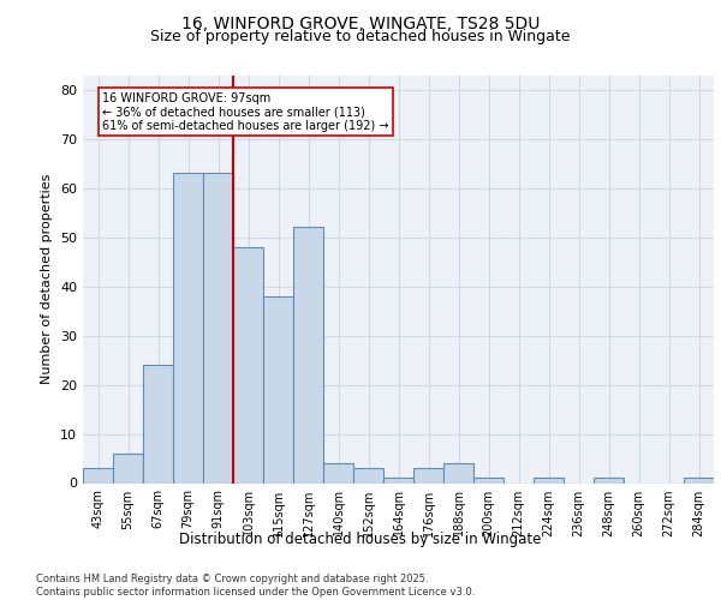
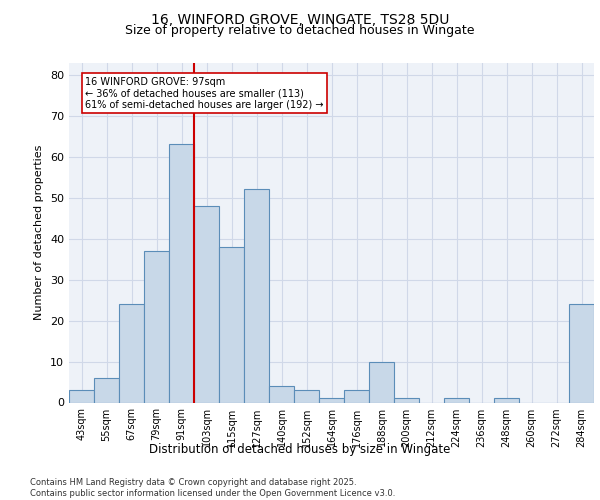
79sqm: 63 -> 37
188sqm: 4 -> 10
284sqm: 1 -> 24
